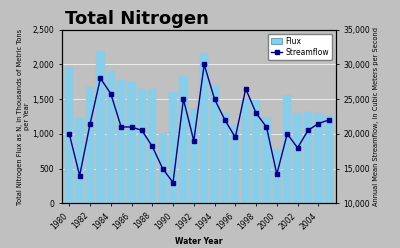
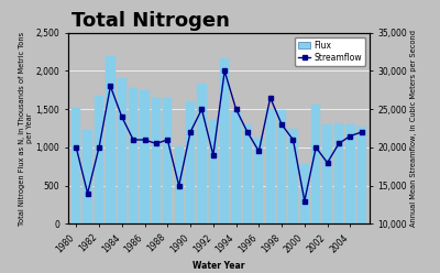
Flux/1980: 1,960 -> 1,520
Streamflow/1982: 21,400 -> 20,000
Streamflow/1984: 25,800 -> 24,000
Streamflow/1988: 18,200 -> 21,000
Streamflow/1990: 13,000 -> 22,000
Flux/1994: 1,700 -> 1,480
Streamflow/2000: 14,200 -> 13,000
